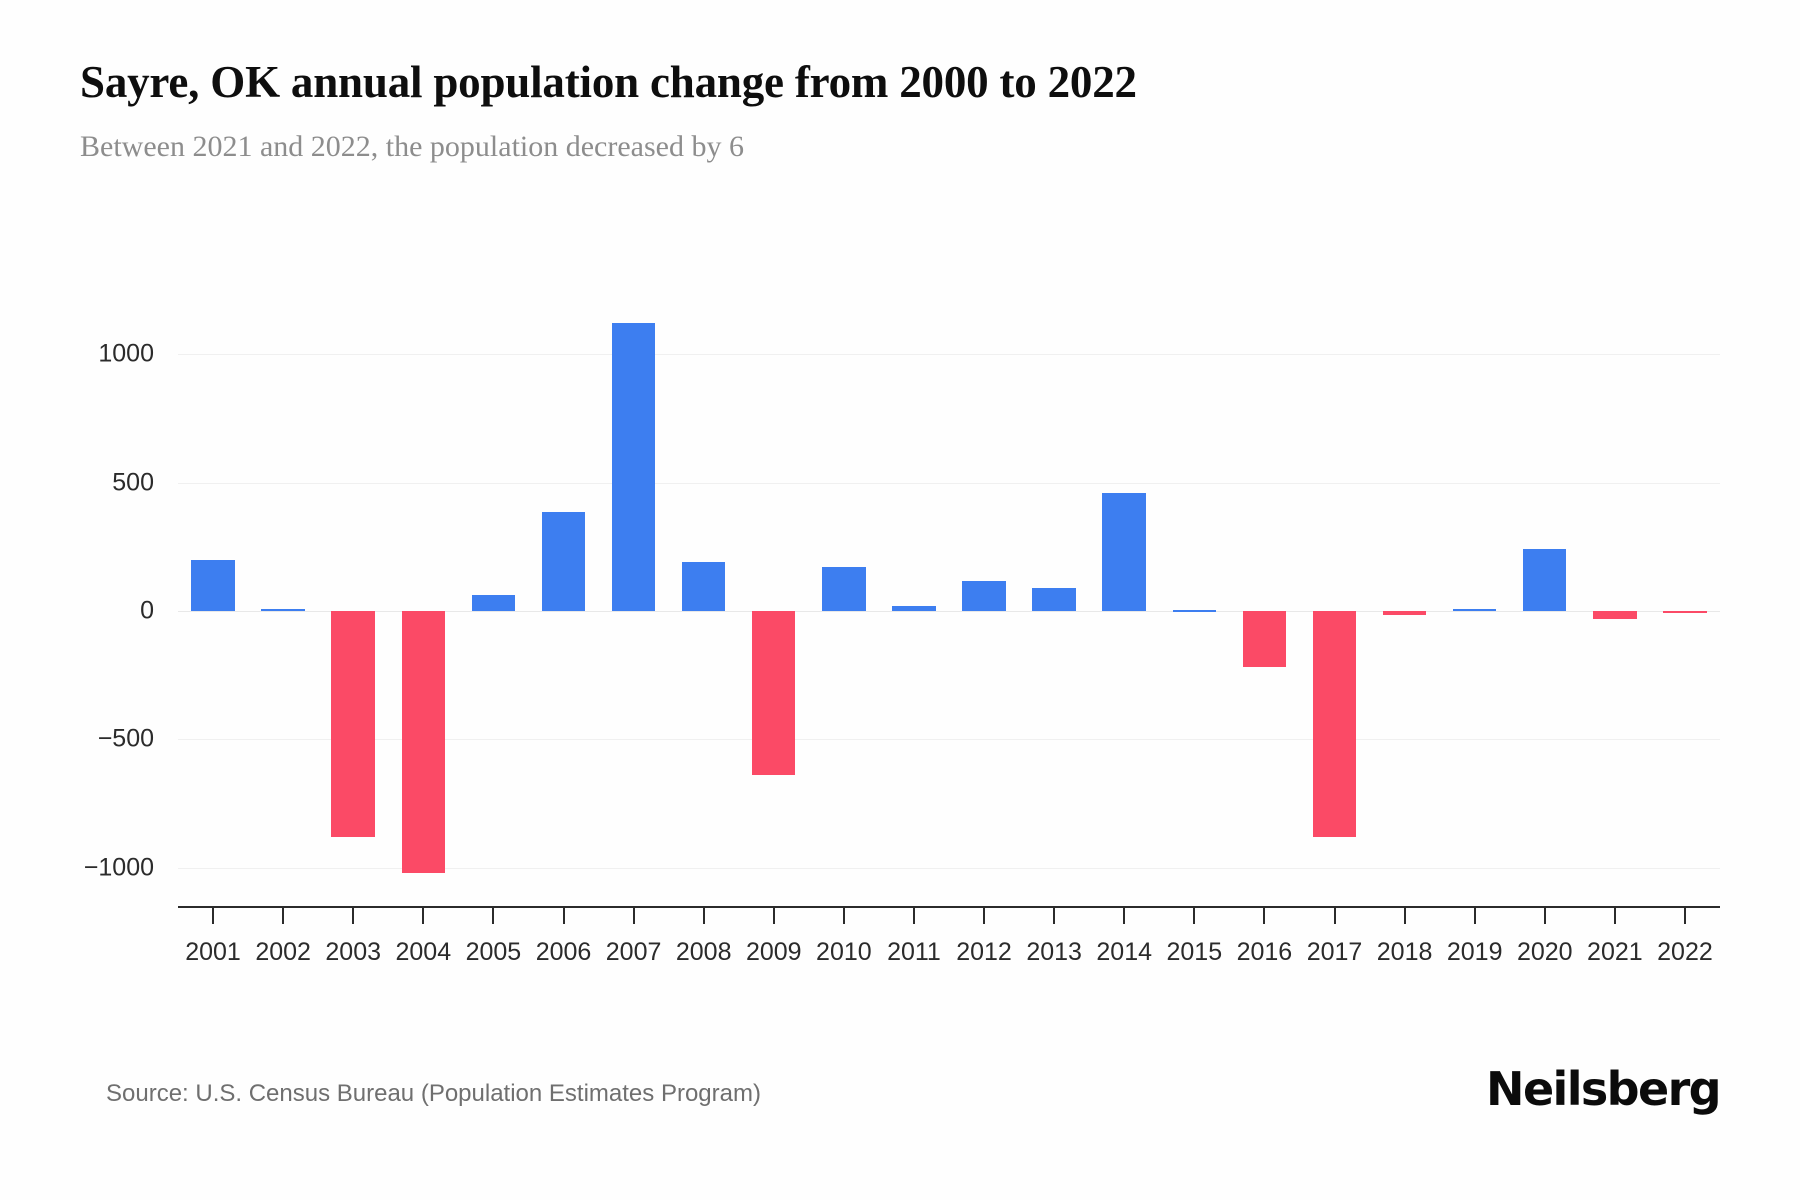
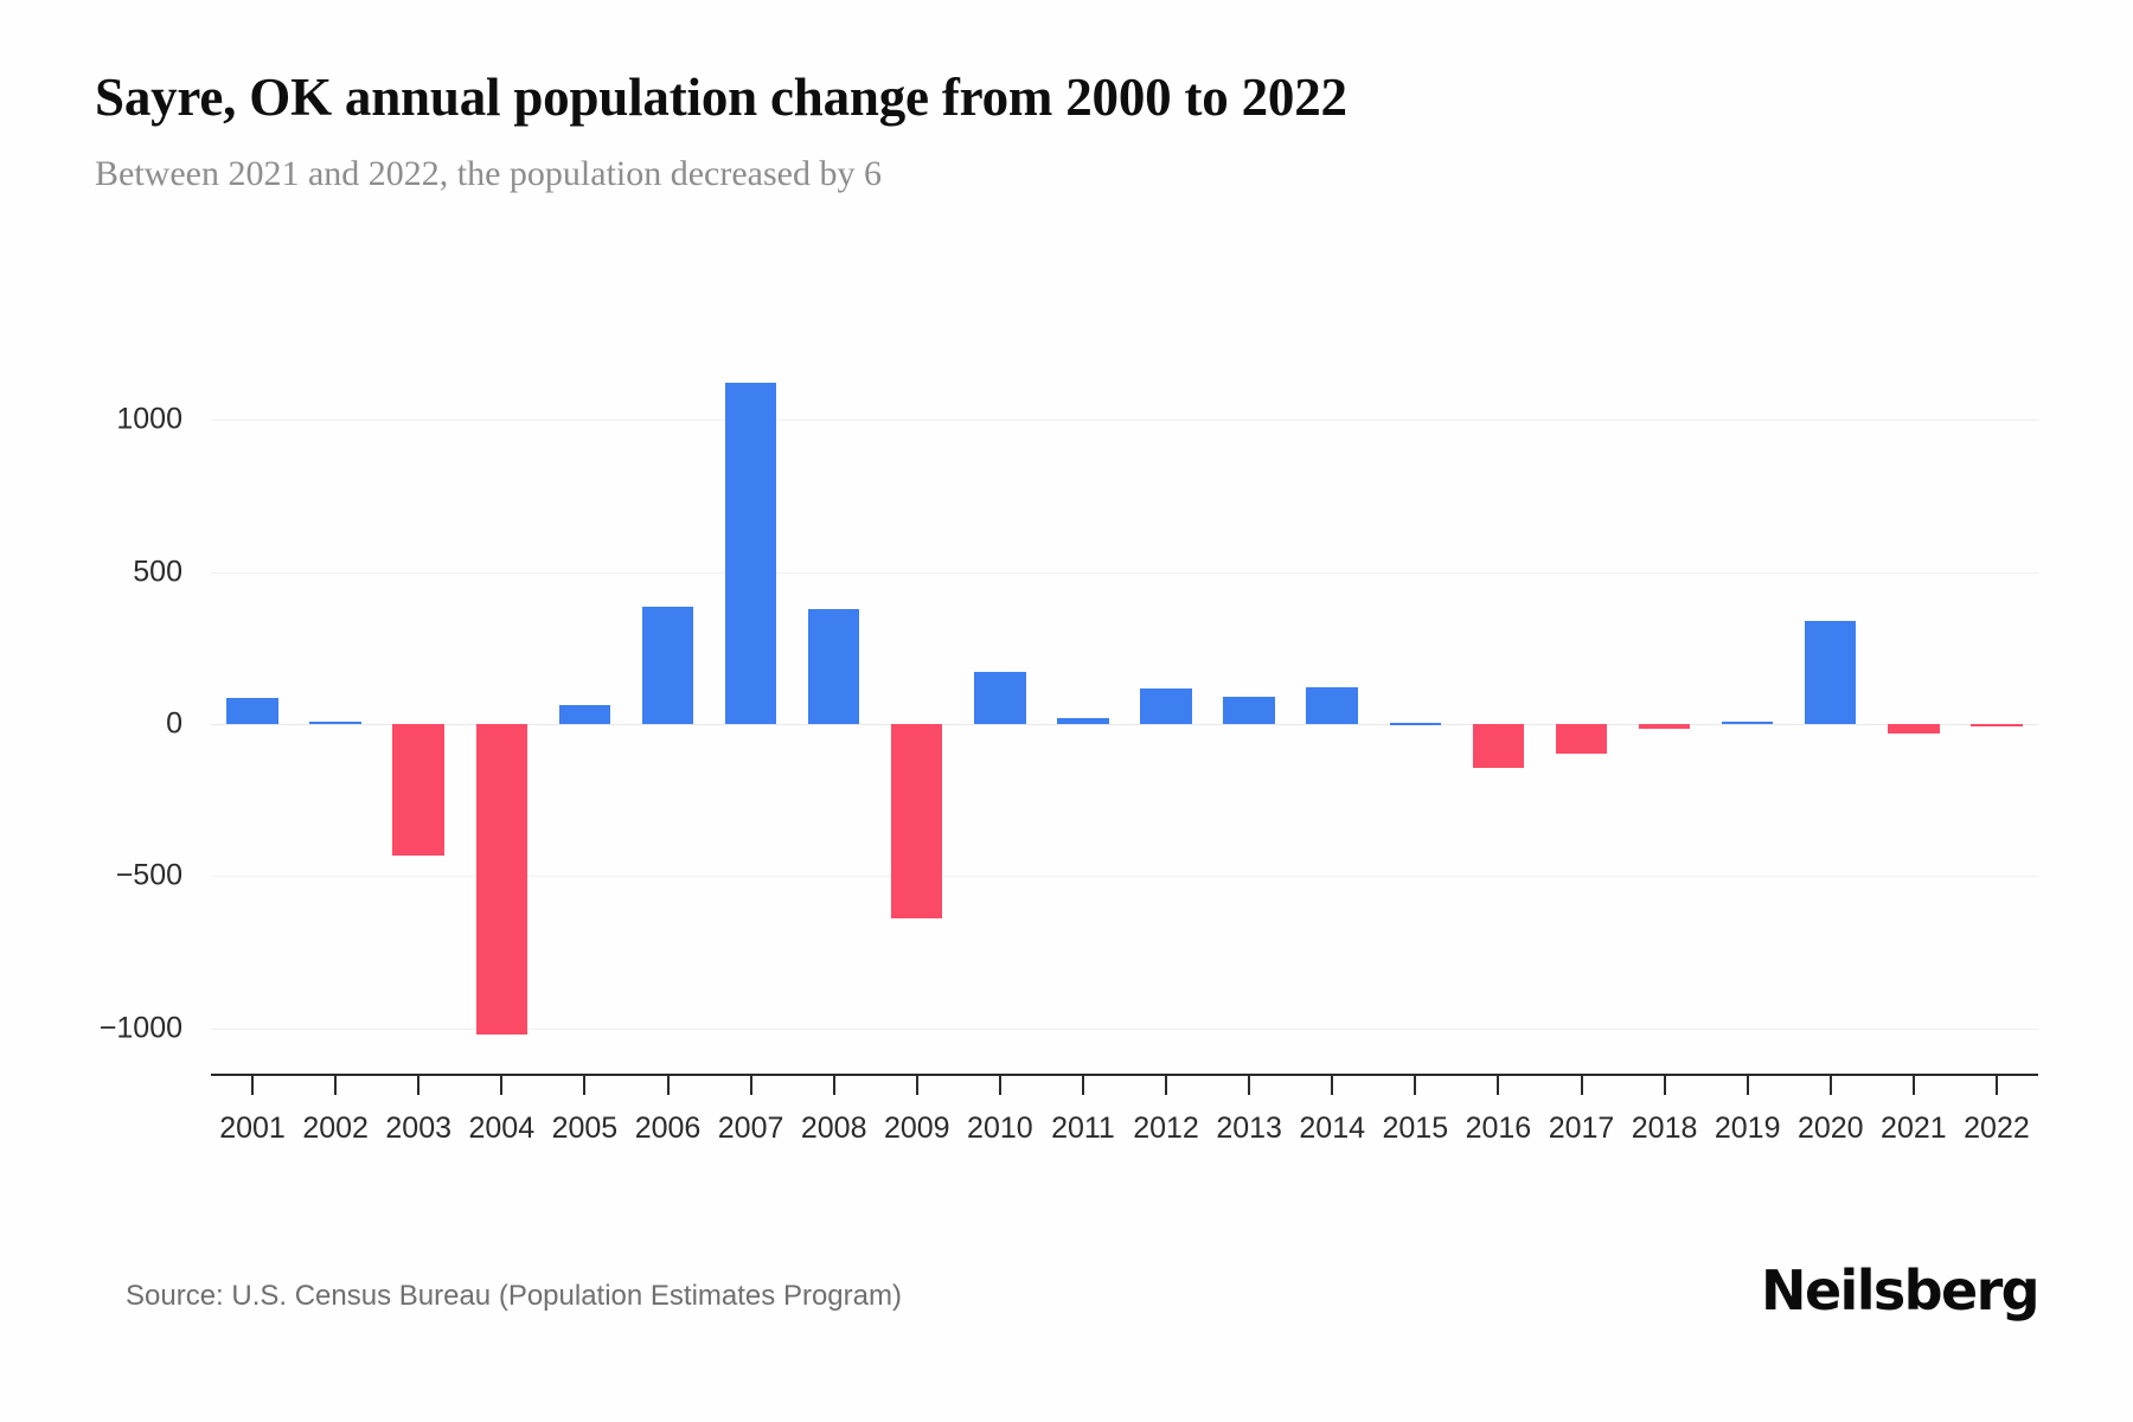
2001: 200 -> 90
2003: -880 -> -440
2008: 190 -> 380
2014: 460 -> 120
2016: -220 -> -140
2017: -880 -> -100
2020: 240 -> 340
